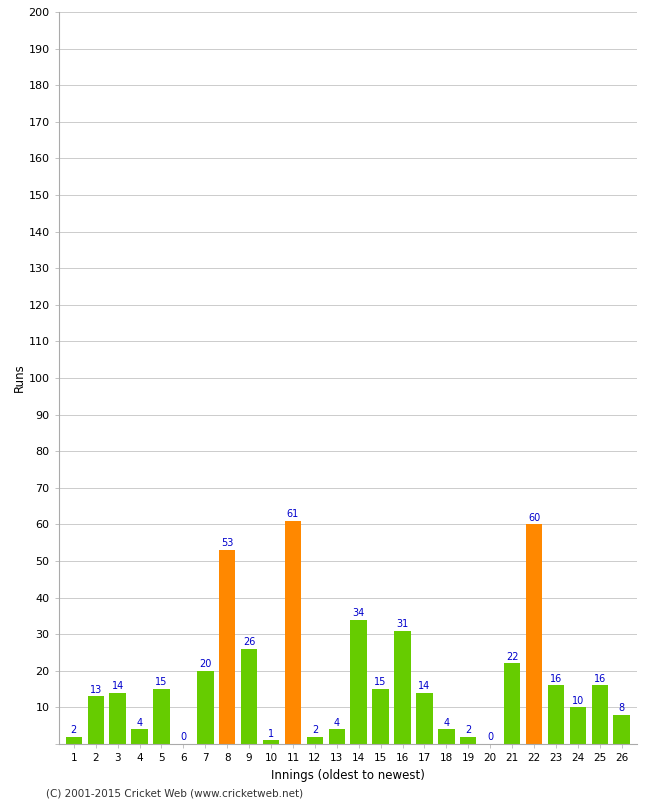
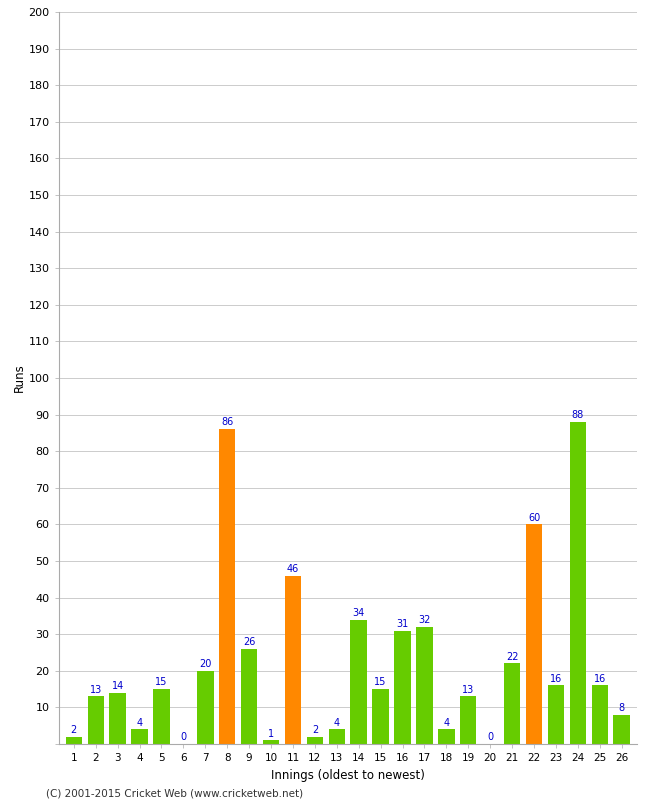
8: 53 -> 86
11: 61 -> 46
17: 14 -> 32
19: 2 -> 13
24: 10 -> 88
